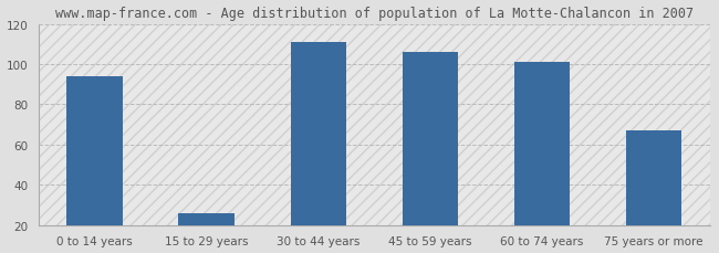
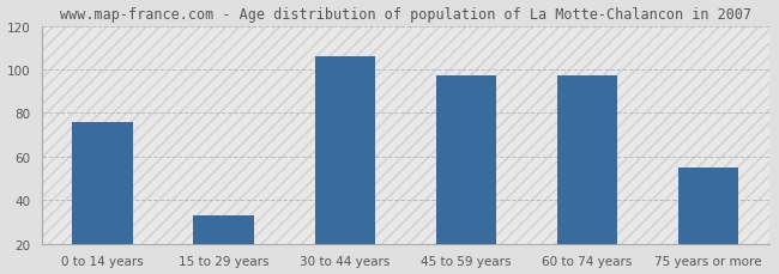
0 to 14 years: 94 -> 76
15 to 29 years: 26 -> 33
30 to 44 years: 111 -> 106
45 to 59 years: 106 -> 97
60 to 74 years: 101 -> 97
75 years or more: 67 -> 55
